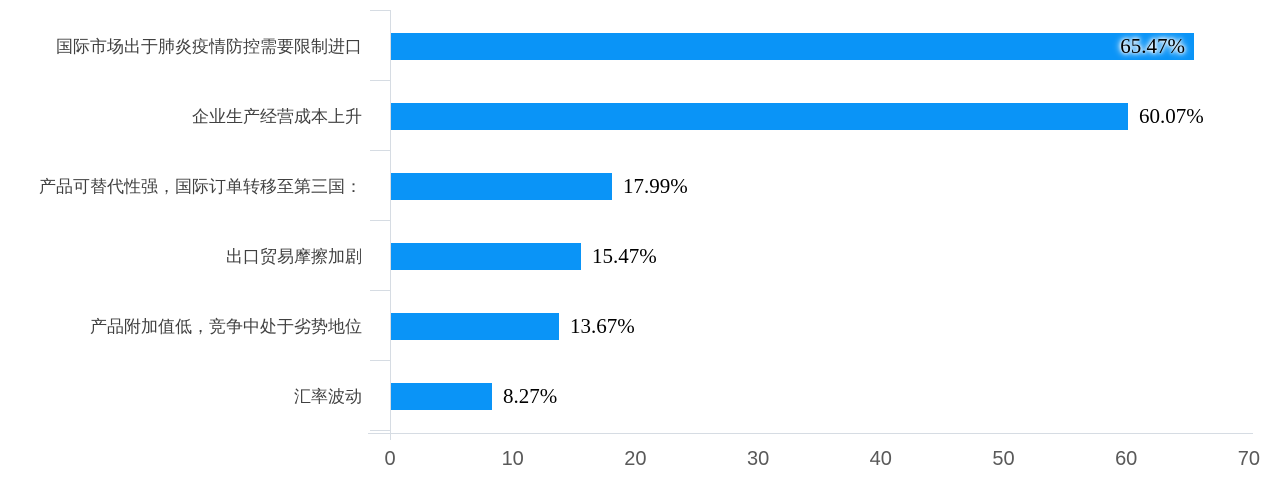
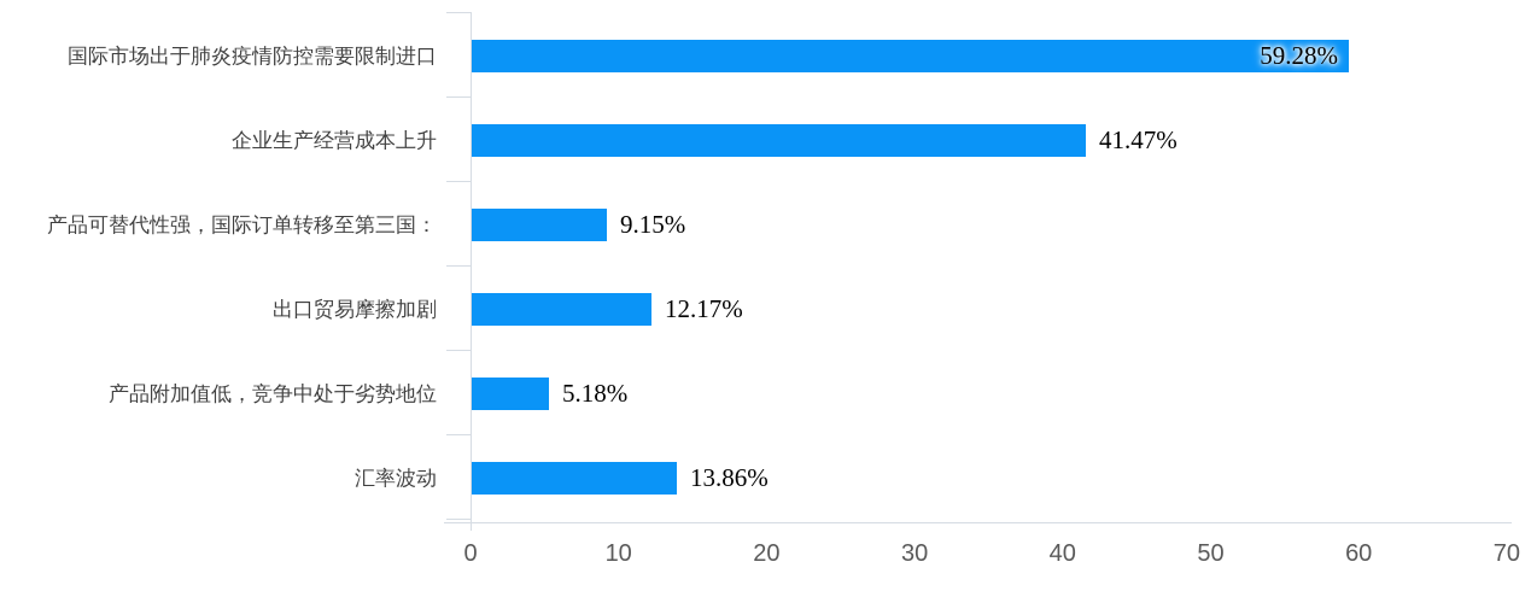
国际市场出于肺炎疫情防控需要限制进口: 65.47% -> 59.28%
企业生产经营成本上升: 60.07% -> 41.47%
产品可替代性强，国际订单转移至第三国：: 17.99% -> 9.15%
出口贸易摩擦加剧: 15.47% -> 12.17%
产品附加值低，竞争中处于劣势地位: 13.67% -> 5.18%
汇率波动: 8.27% -> 13.86%
